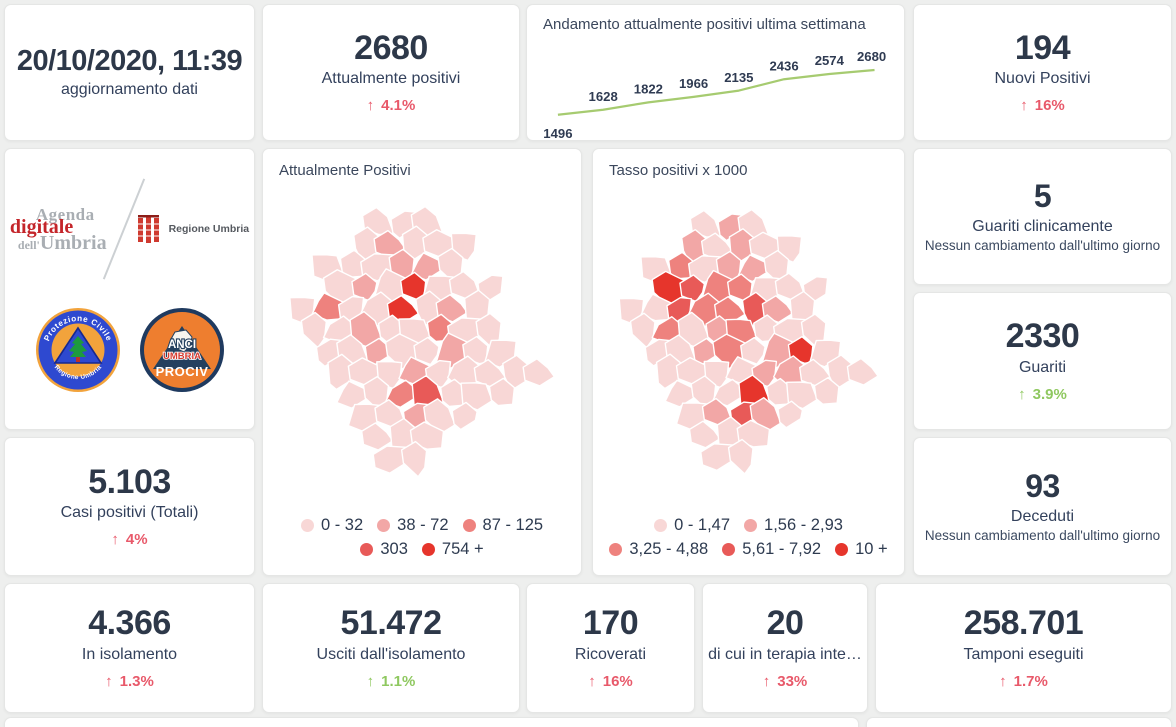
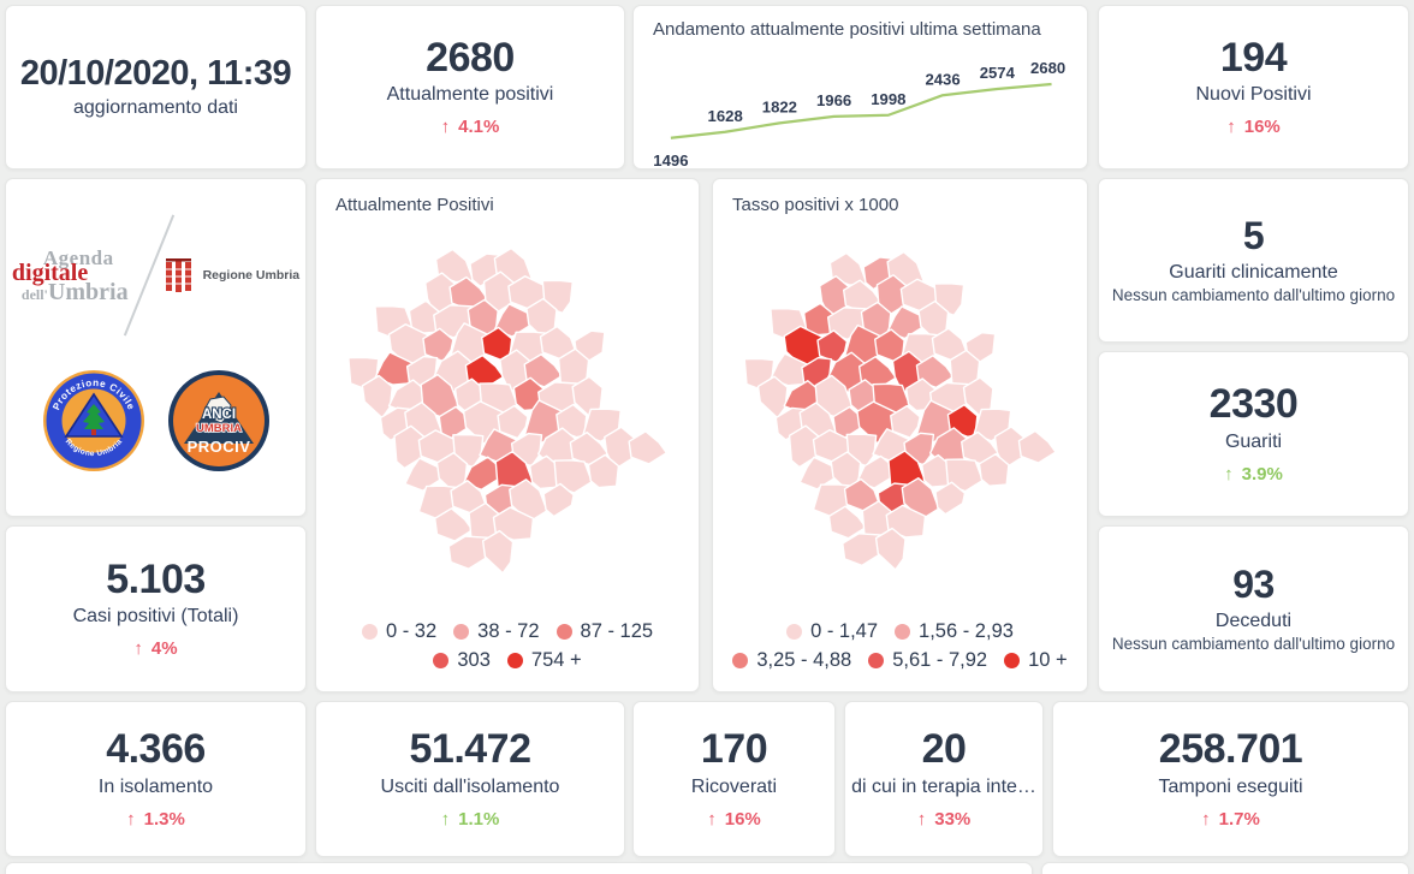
Andamento attualmente positivi ultima settimana/5: 2135 -> 1998
